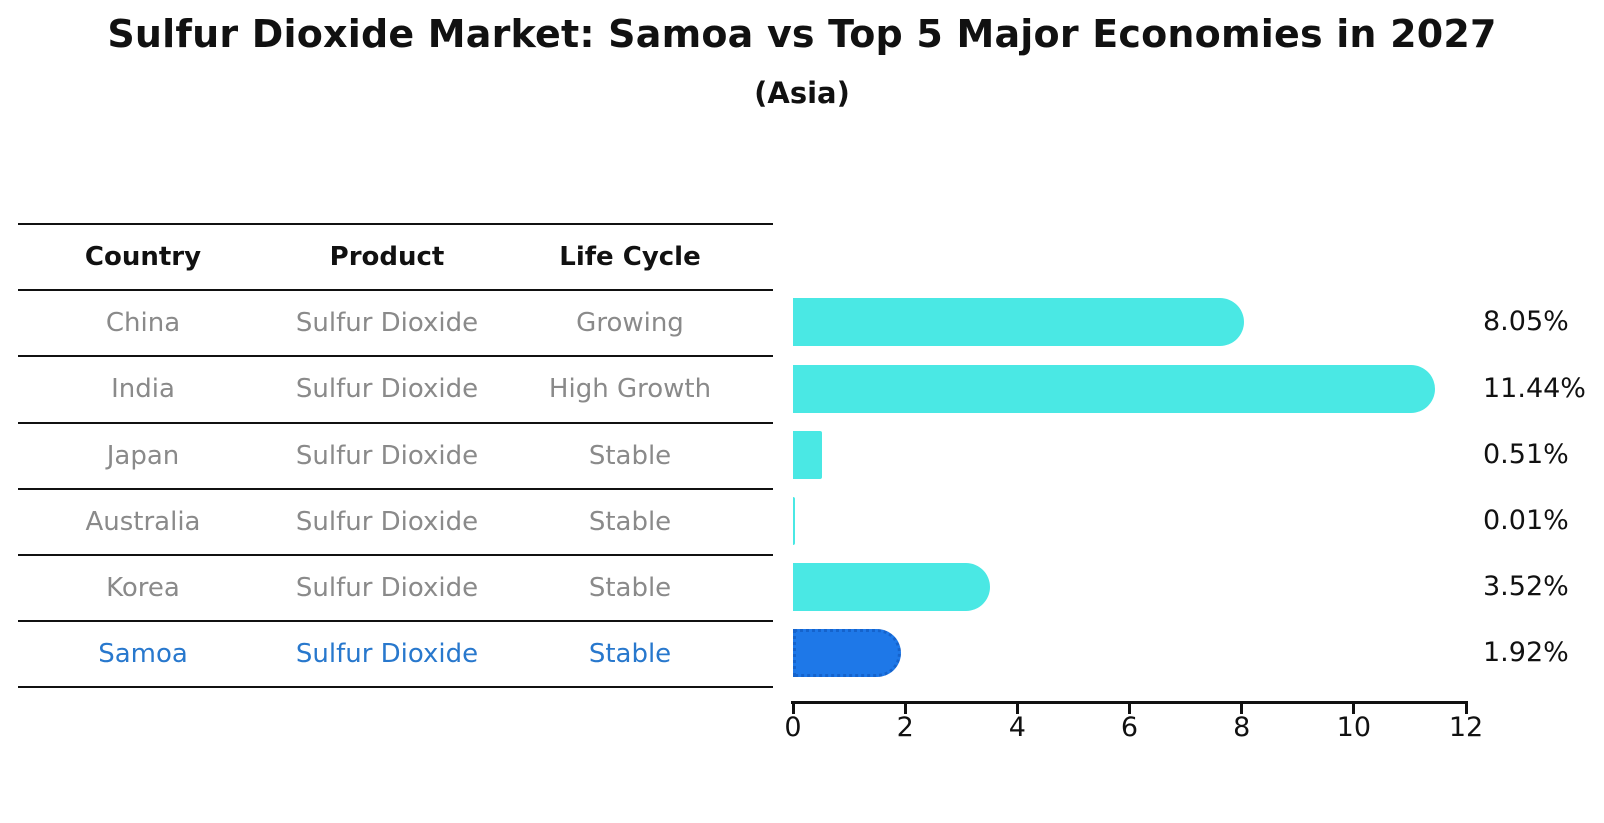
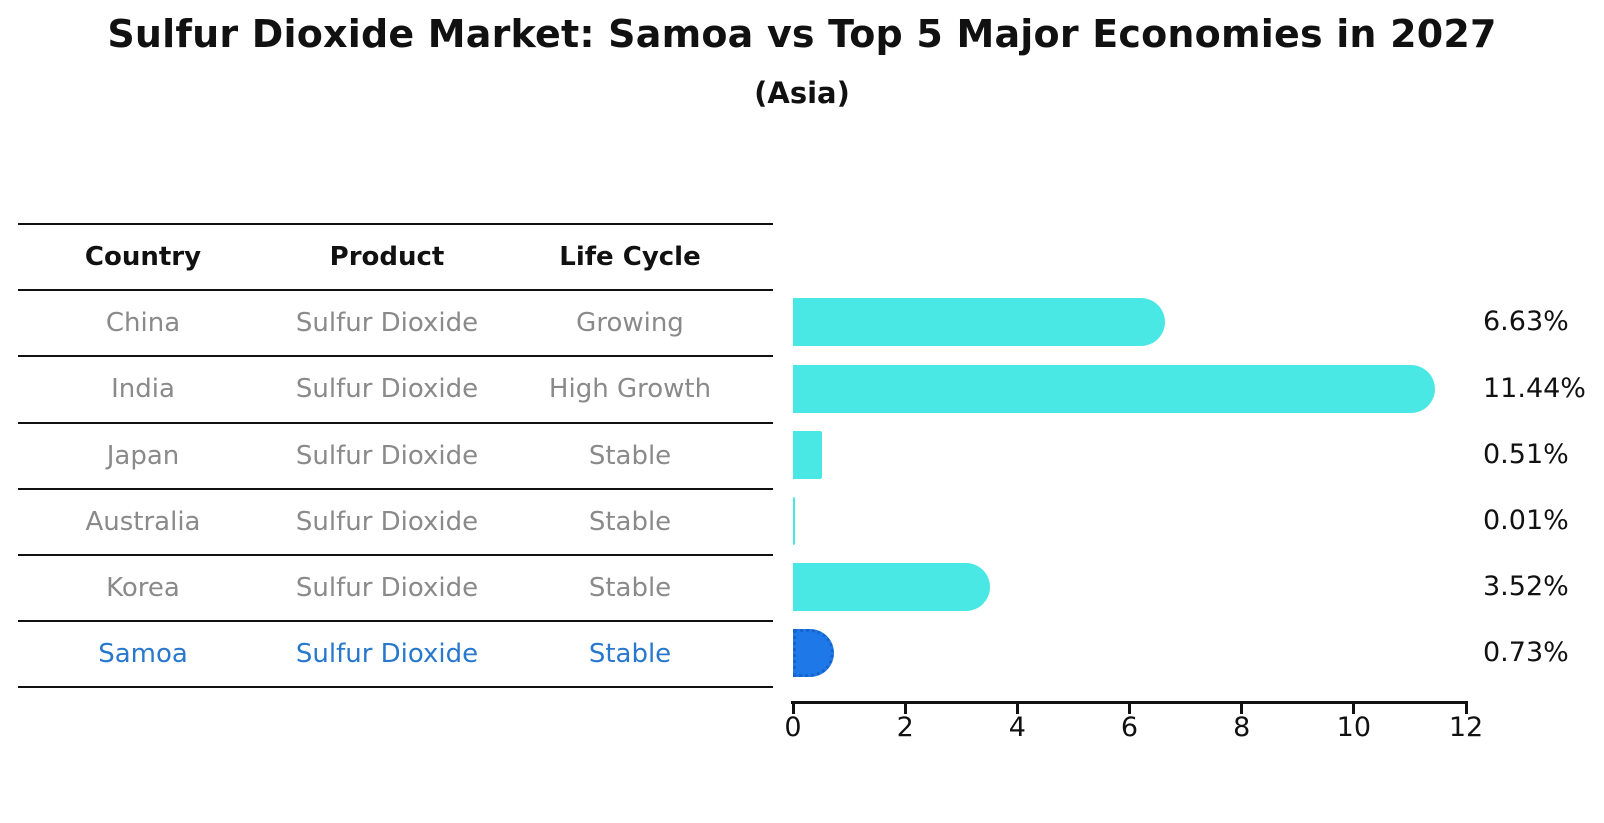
China: 8.05% -> 6.63%
Samoa: 1.92% -> 0.73%
